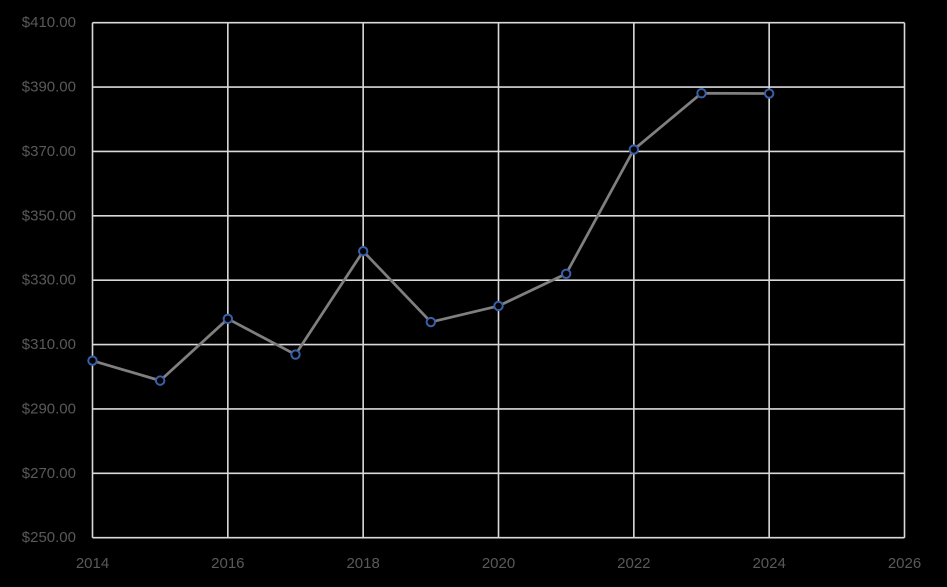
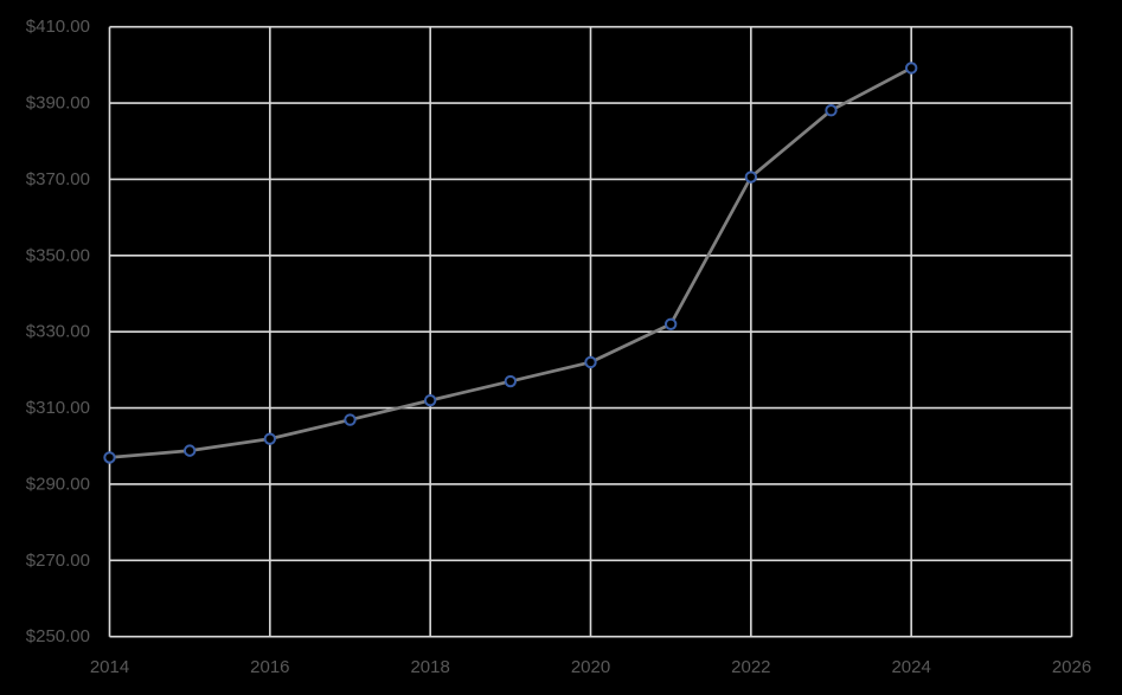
2014: $305 -> $297
2016: $318 -> $302
2018: $339 -> $312
2024: $388 -> $399
